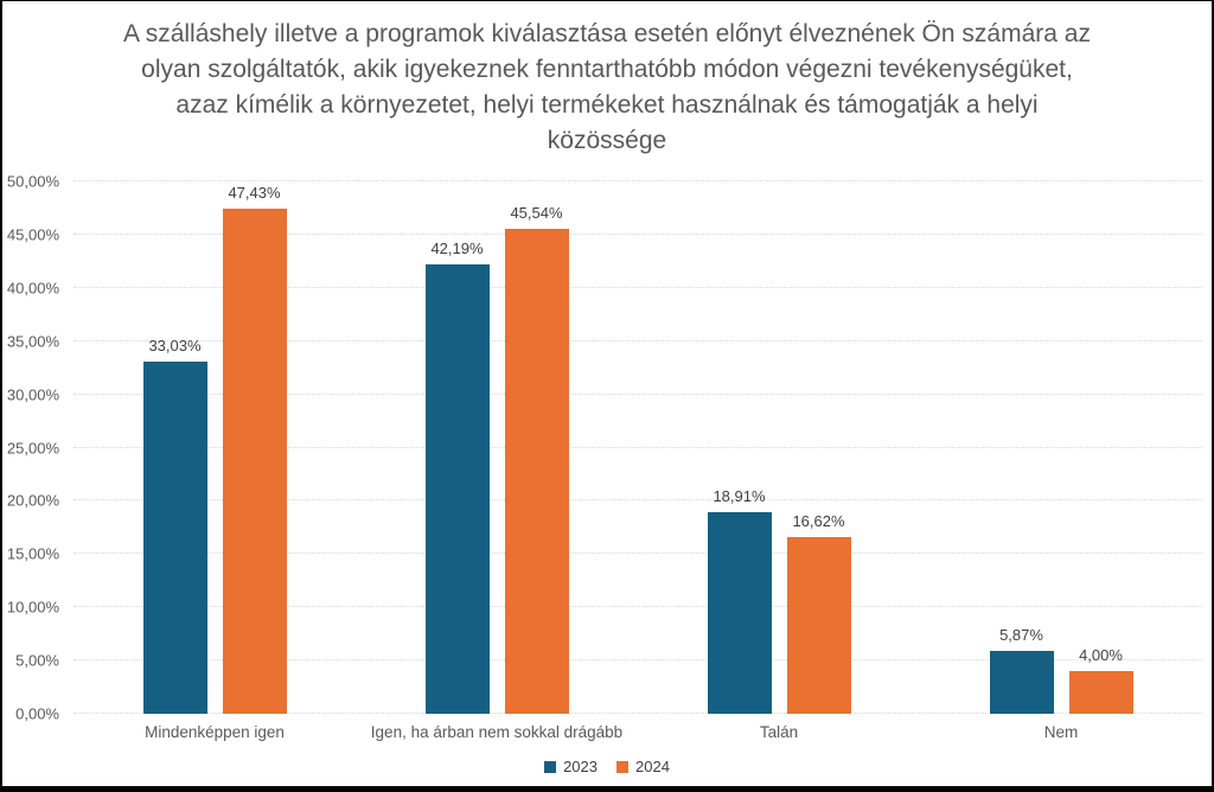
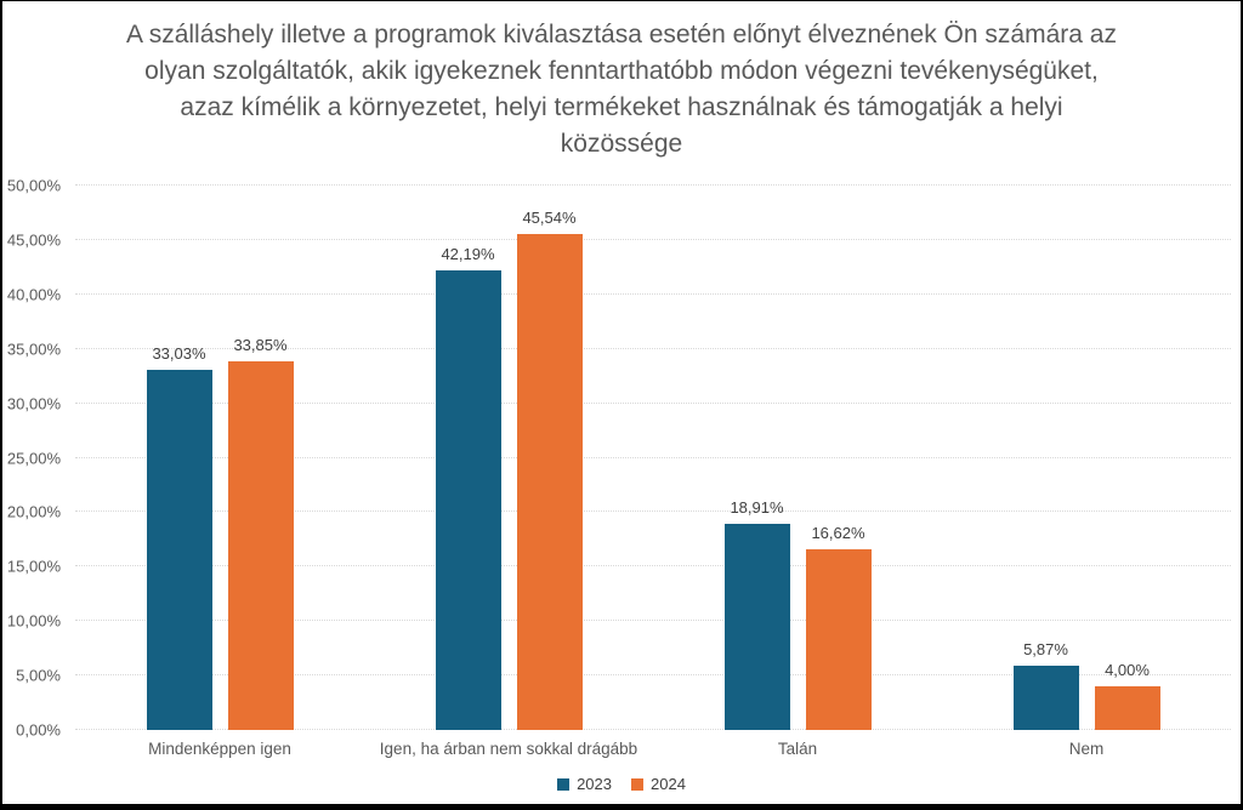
2024/Mindenképpen igen: 47,43% -> 33,85%
